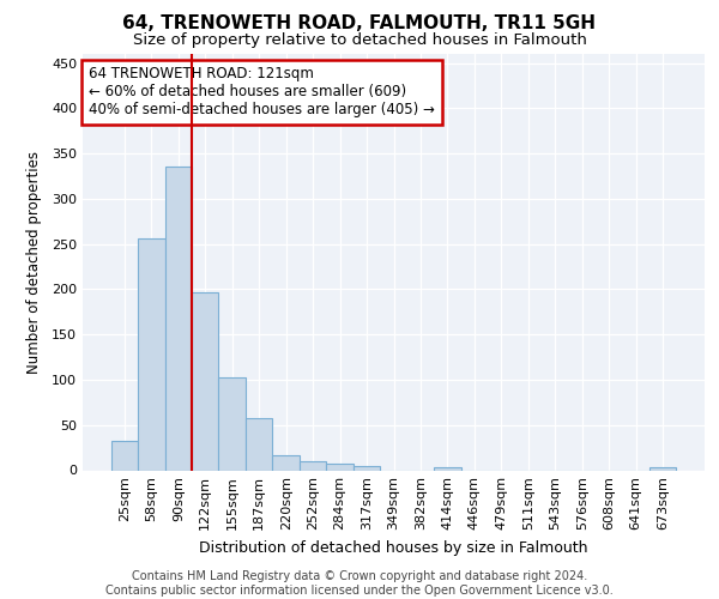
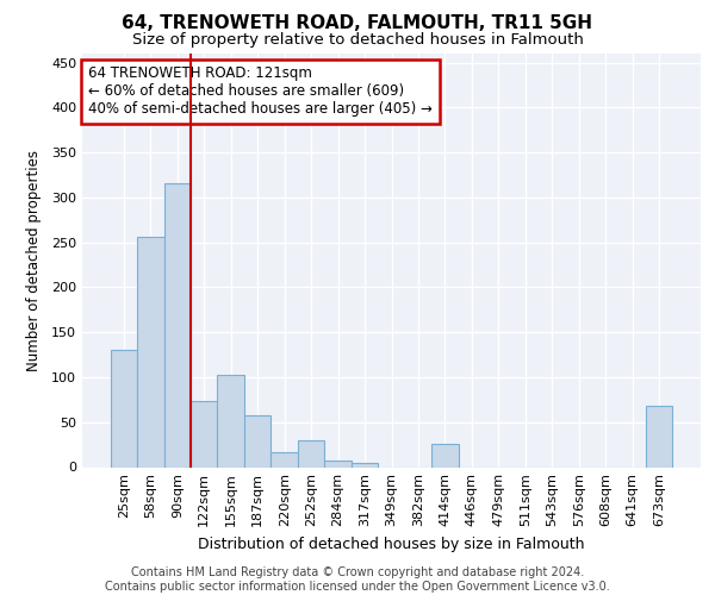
25sqm: 33 -> 130
90sqm: 335 -> 316
122sqm: 197 -> 74
252sqm: 10 -> 30
414sqm: 3 -> 26
673sqm: 3 -> 68
